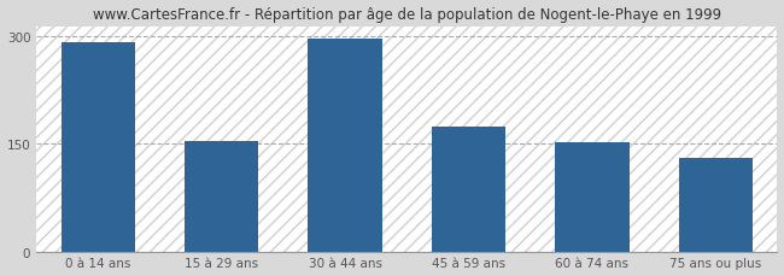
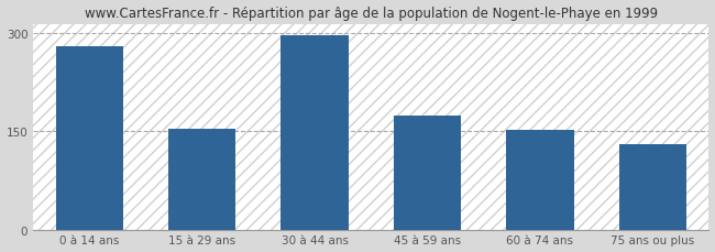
0 à 14 ans: 293 -> 280
